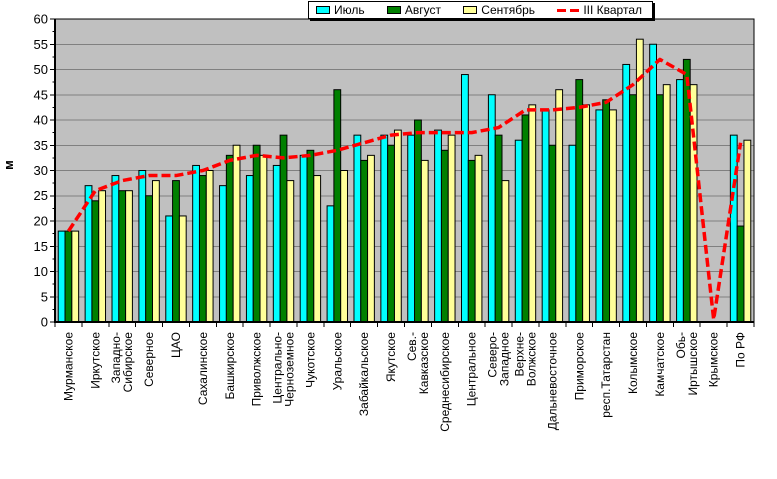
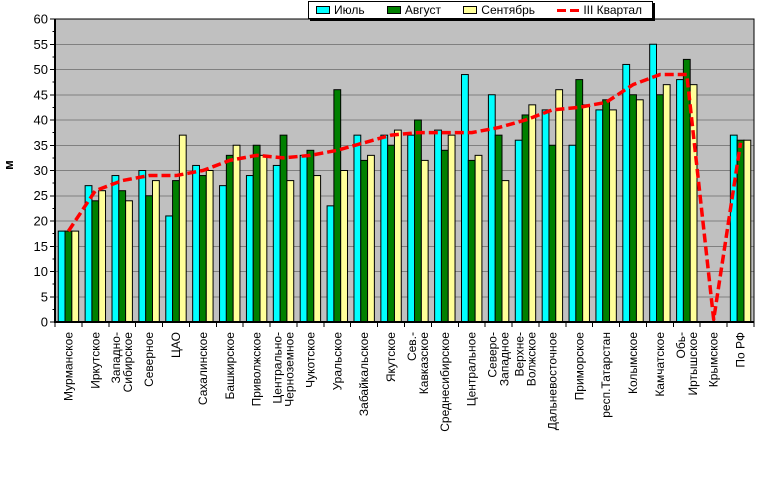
Сентябрь/Западно- Сибирское: 26 -> 24
Сентябрь/ЦАО: 21 -> 37
III Квартал/Верхне- Волжское: 42 -> 40
Сентябрь/Колымское: 56 -> 44
III Квартал/Камчатское: 52 -> 49
Август/По РФ: 19 -> 36
